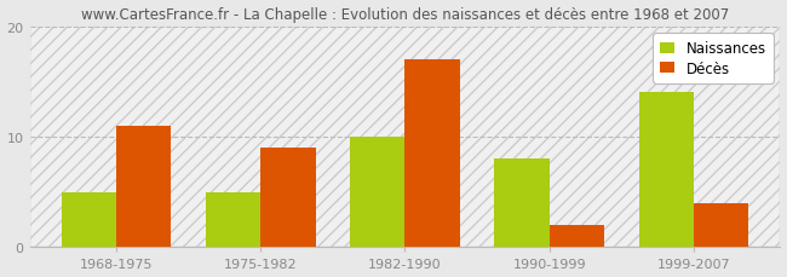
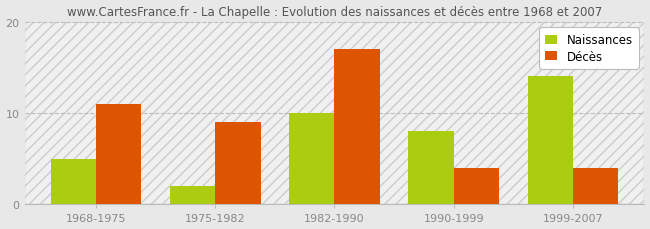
Naissances/1975-1982: 5 -> 2
Décès/1990-1999: 2 -> 4
